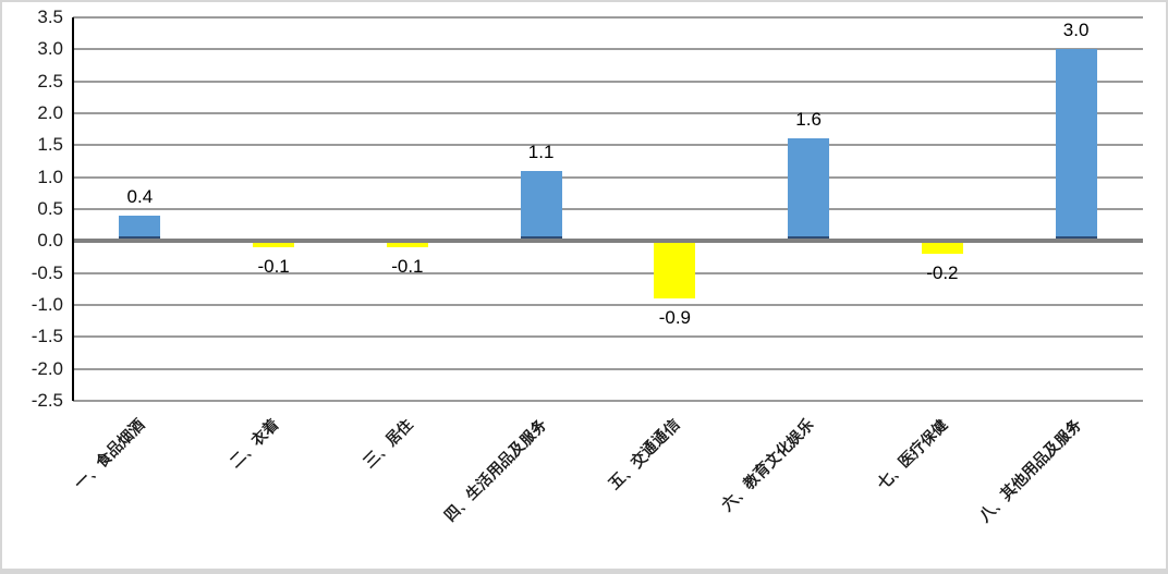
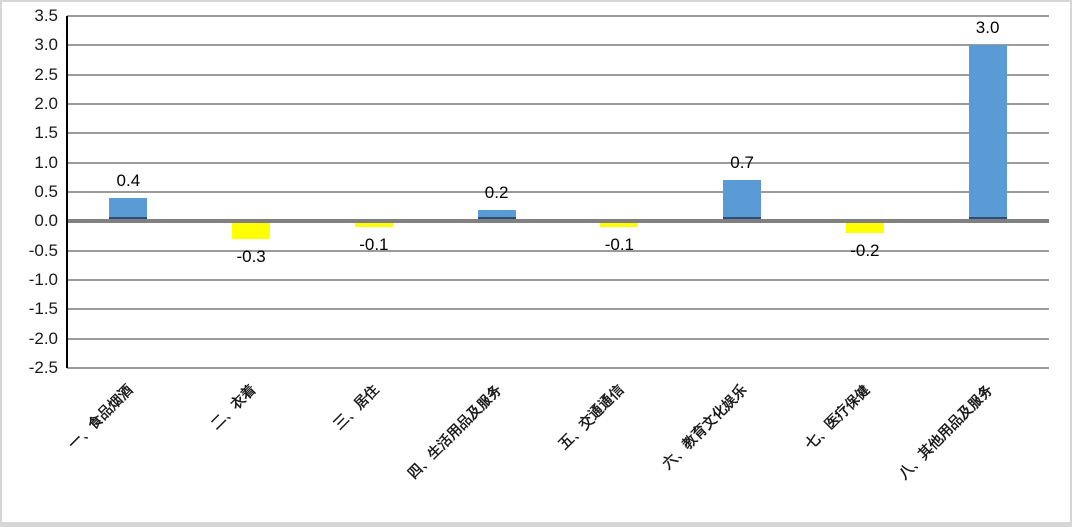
二、衣着: -0.1 -> -0.3
四、生活用品及服务: 1.1 -> 0.2
五、交通通信: -0.9 -> -0.1
六、教育文化娱乐: 1.6 -> 0.7
